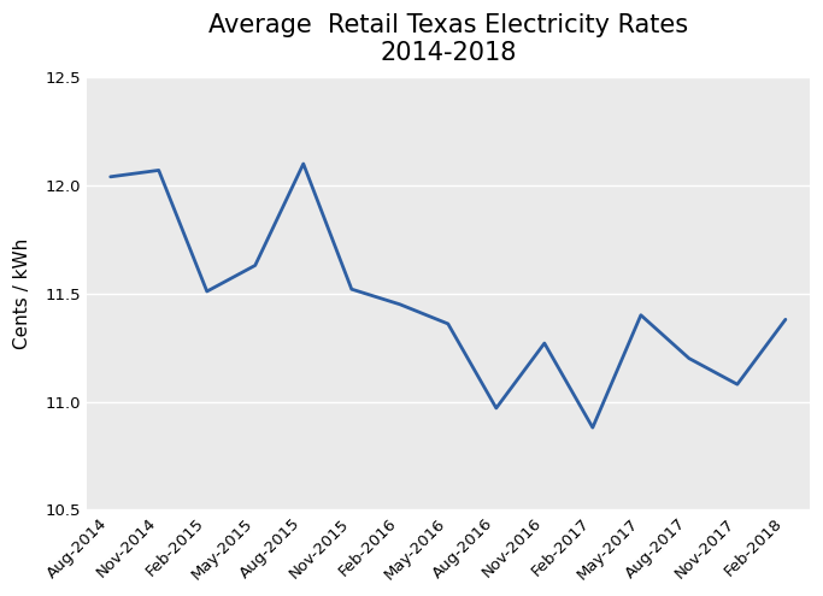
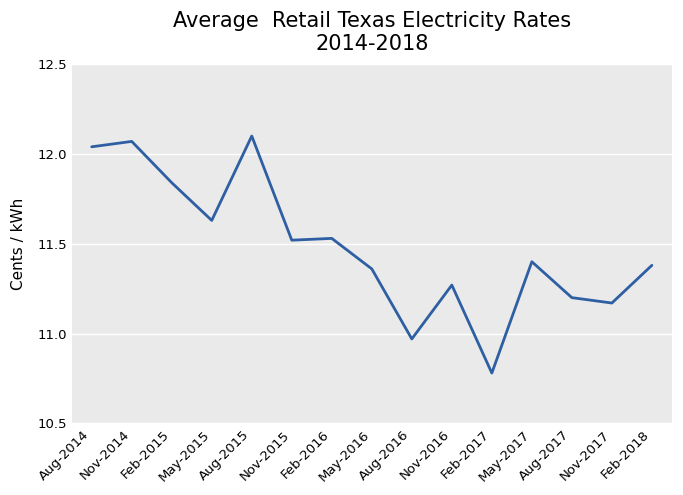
Feb-2015: 11.51 -> 11.84
Feb-2016: 11.45 -> 11.53
Feb-2017: 10.88 -> 10.78
Nov-2017: 11.08 -> 11.17
